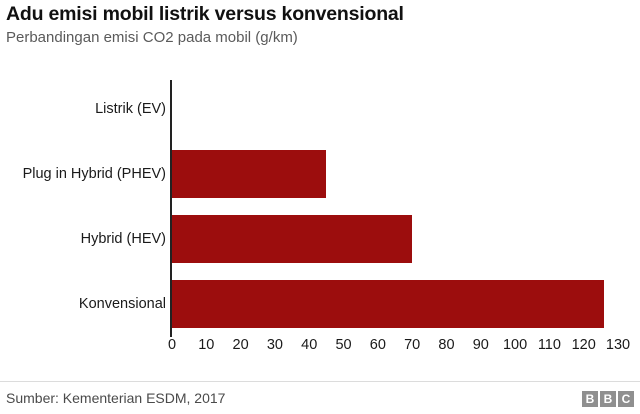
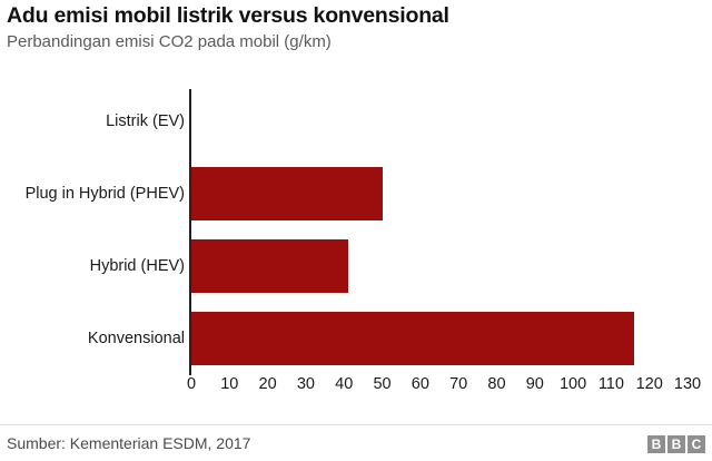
Plug in Hybrid (PHEV): 45 -> 50
Hybrid (HEV): 70 -> 41
Konvensional: 126 -> 116
